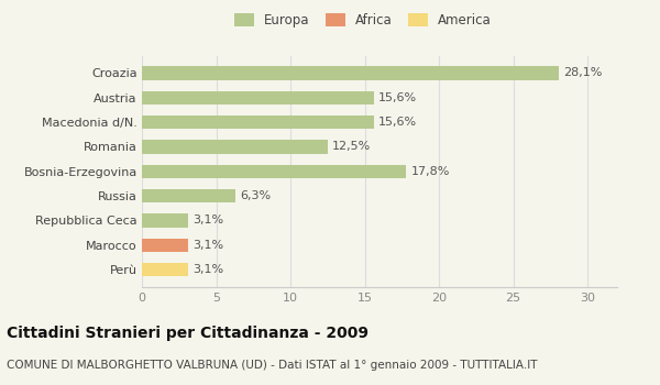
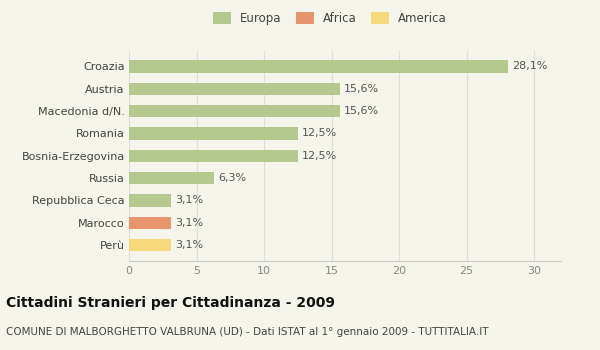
Bosnia-Erzegovina: 17,8% -> 12,5%
